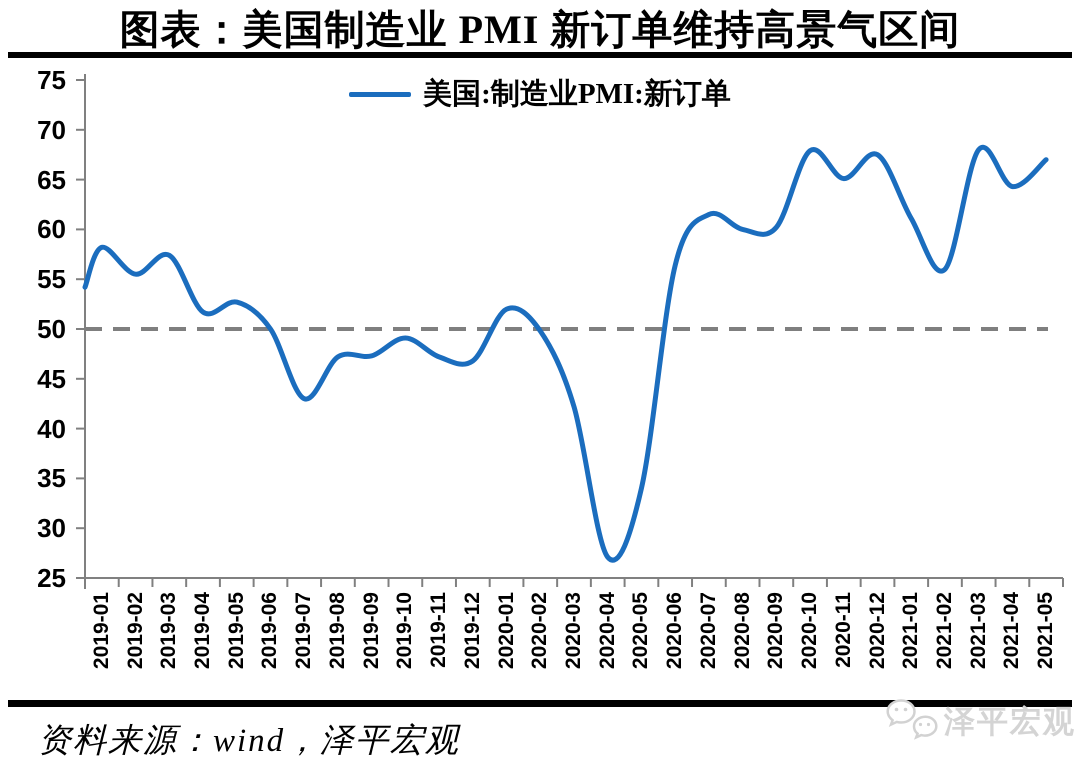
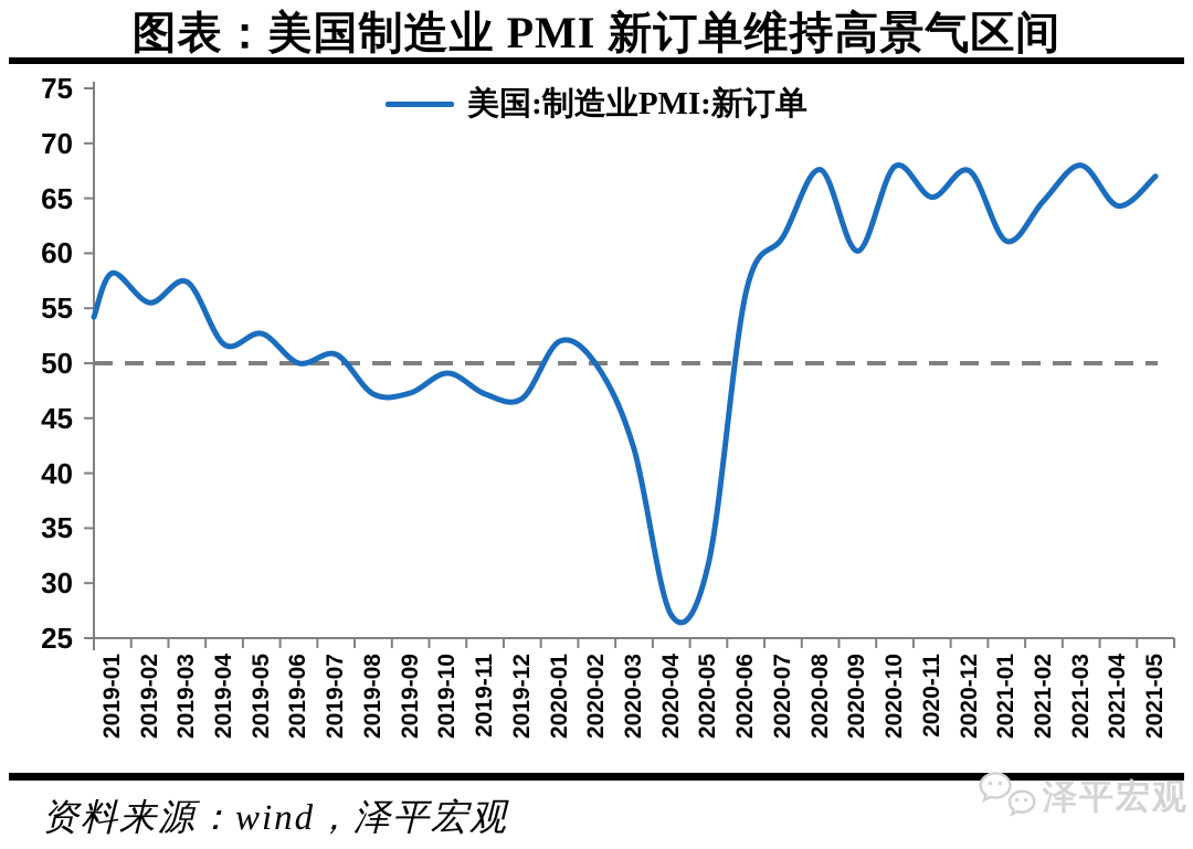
2019-07: 43 -> 51
2020-05: 34 -> 32
2020-08: 60 -> 68
2021-02: 56 -> 65
